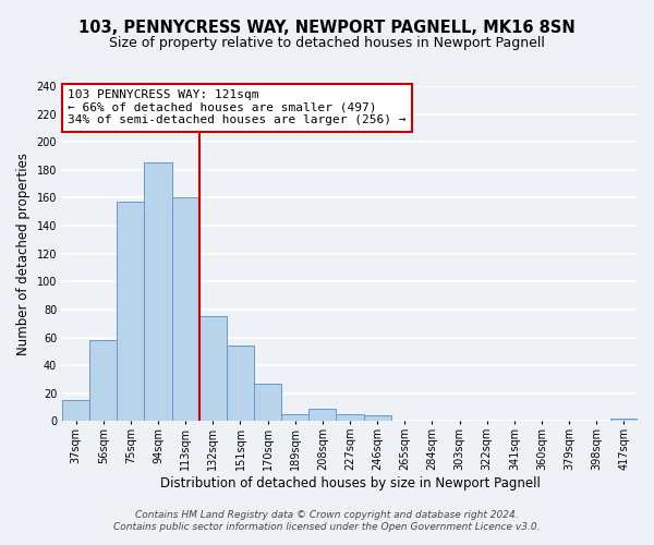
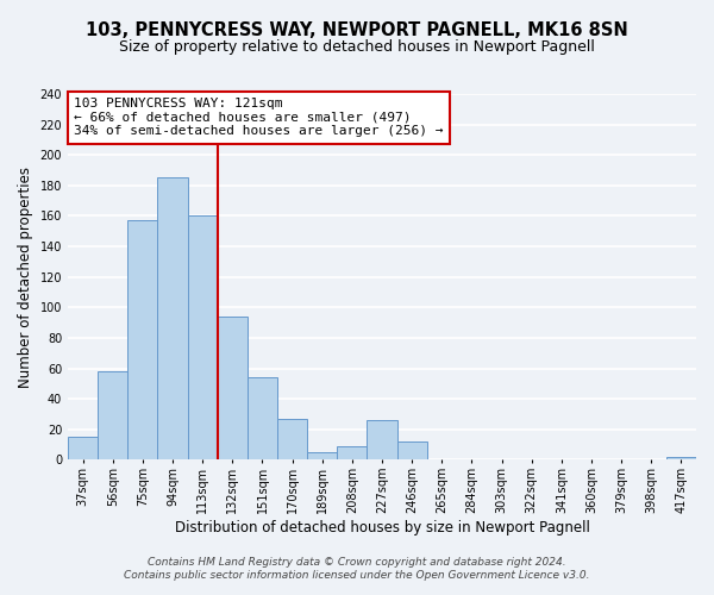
132sqm: 75 -> 94
227sqm: 5 -> 26
246sqm: 4 -> 12
